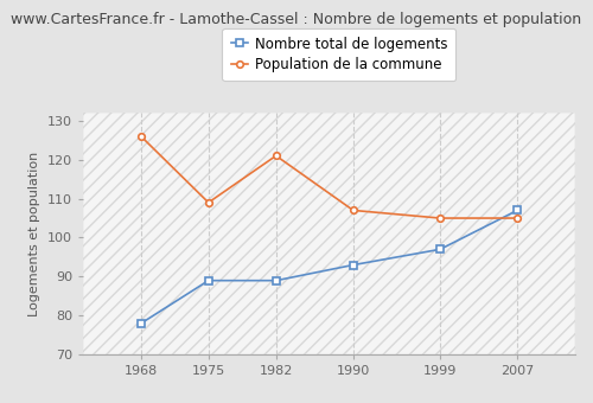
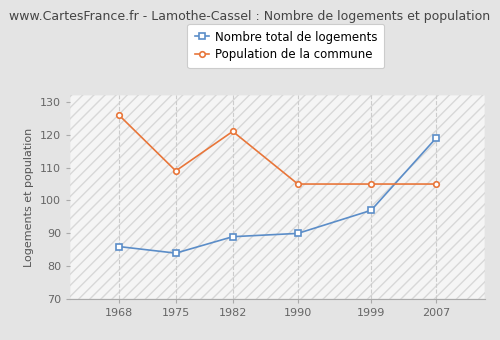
Nombre total de logements/1968: 78 -> 86
Nombre total de logements/1975: 89 -> 84
Nombre total de logements/1990: 93 -> 90
Population de la commune/1990: 107 -> 105
Nombre total de logements/2007: 107 -> 119
